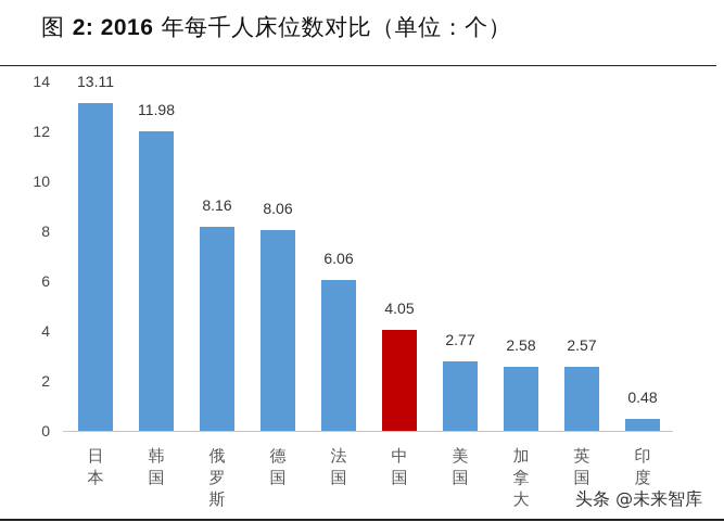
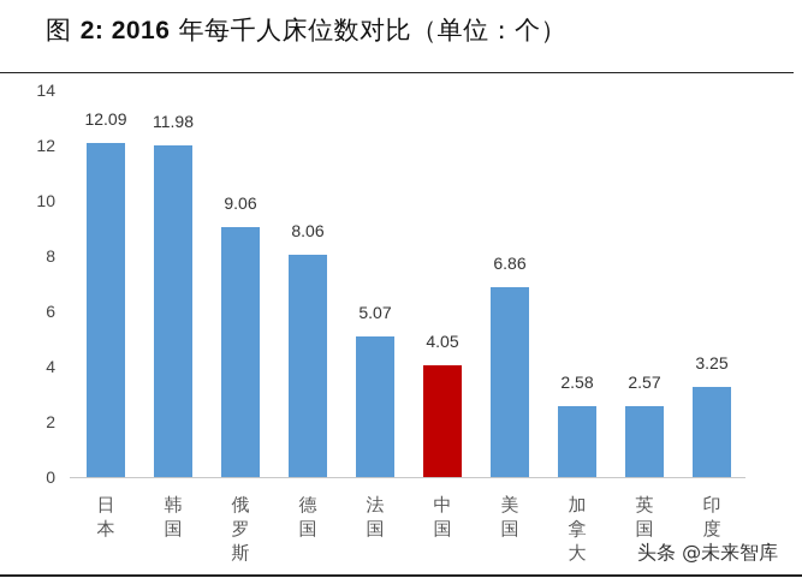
日本: 13.11 -> 12.09
俄罗斯: 8.16 -> 9.06
法国: 6.06 -> 5.07
美国: 2.77 -> 6.86
印度: 0.48 -> 3.25
